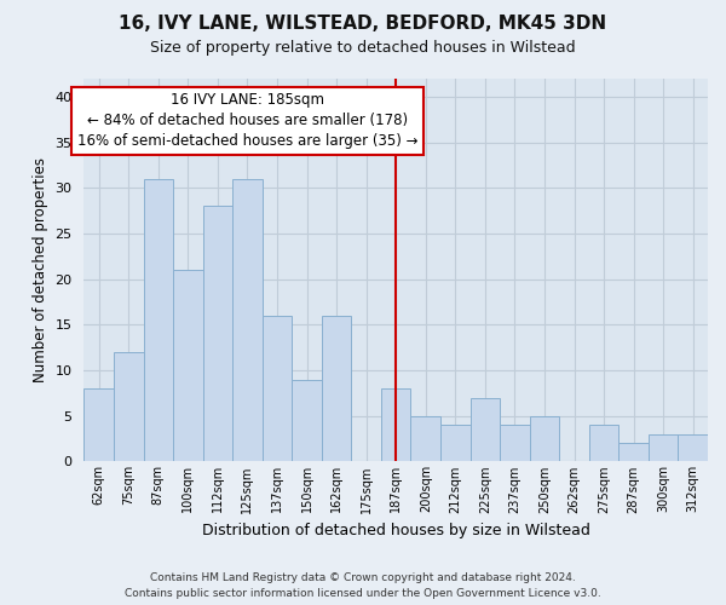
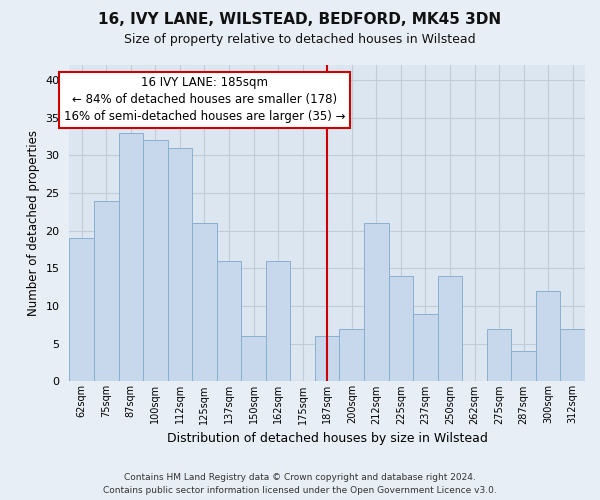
62sqm: 8 -> 19
75sqm: 12 -> 24
87sqm: 31 -> 33
100sqm: 21 -> 32
112sqm: 28 -> 31
125sqm: 31 -> 21
150sqm: 9 -> 6
187sqm: 8 -> 6
200sqm: 5 -> 7
212sqm: 4 -> 21
225sqm: 7 -> 14
237sqm: 4 -> 9
250sqm: 5 -> 14
275sqm: 4 -> 7
287sqm: 2 -> 4
300sqm: 3 -> 12
312sqm: 3 -> 7
